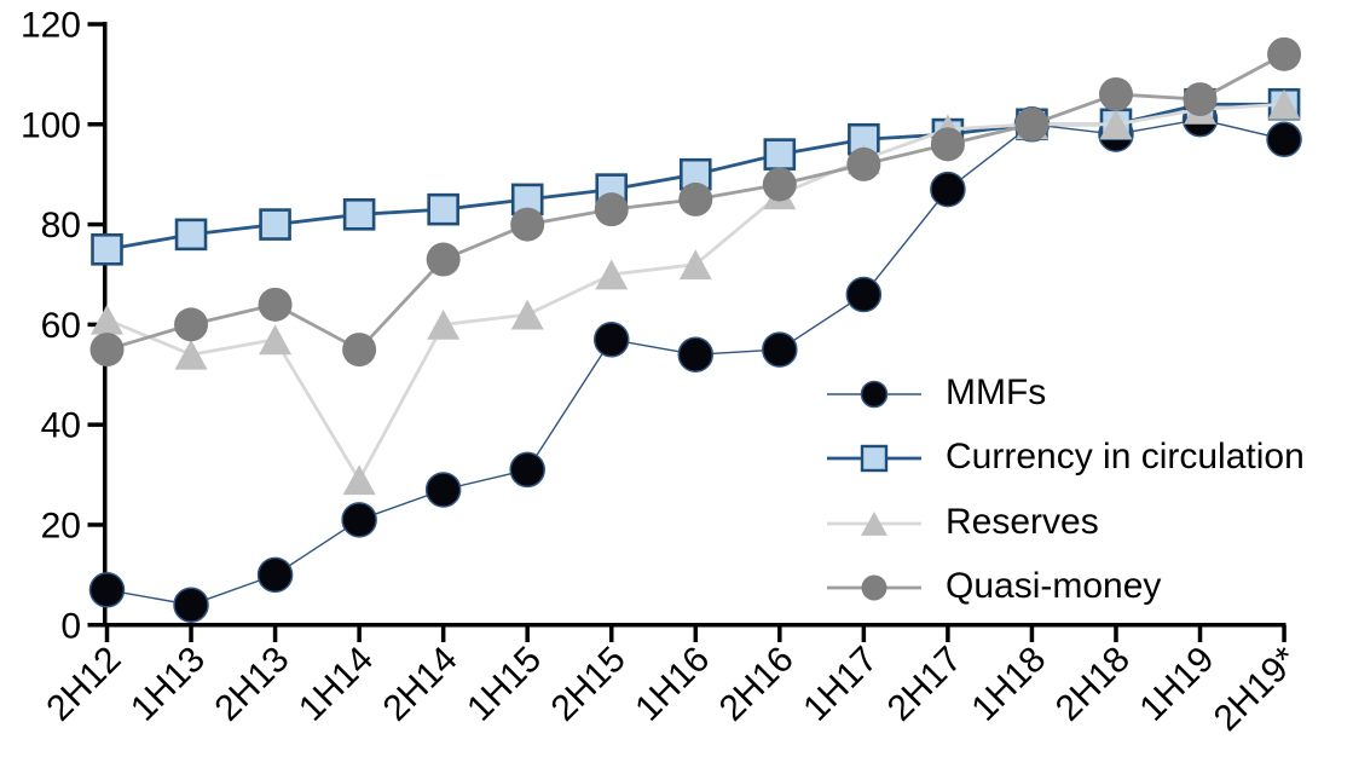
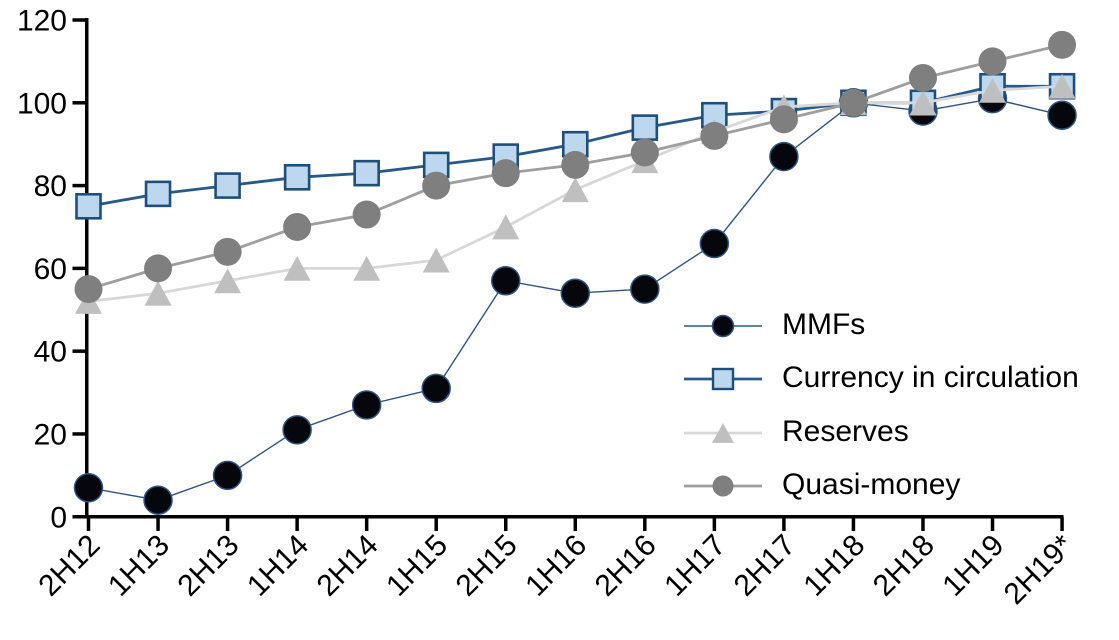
Reserves/2H12: 61 -> 52
Reserves/1H14: 29 -> 60
Quasi-money/1H14: 55 -> 70
Reserves/1H16: 72 -> 79
Quasi-money/1H19: 105 -> 110
